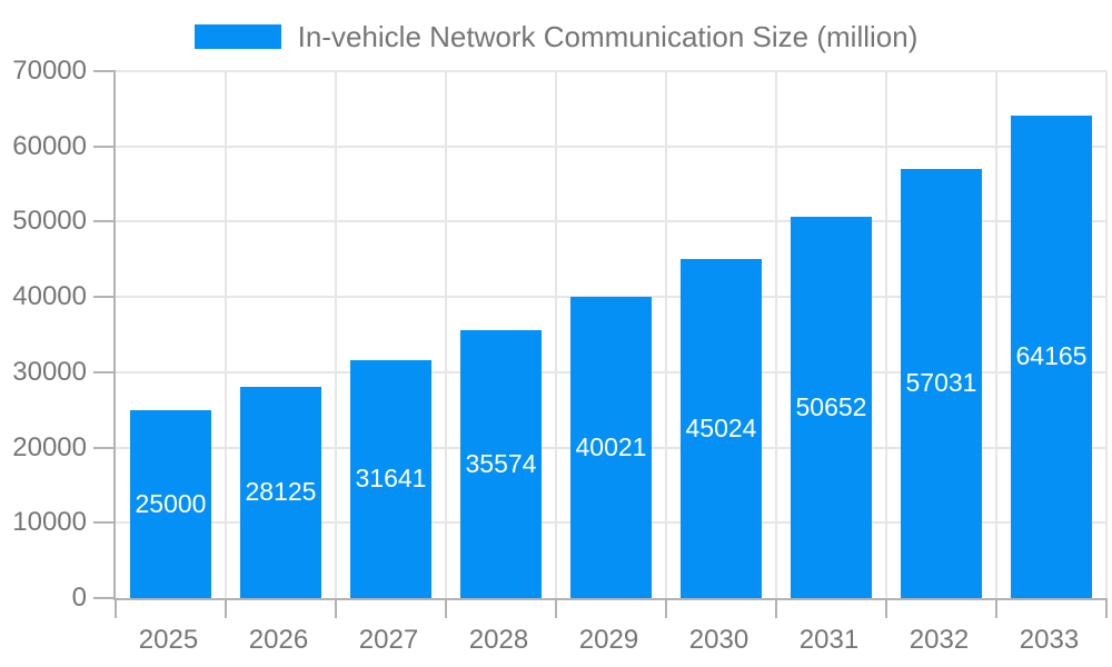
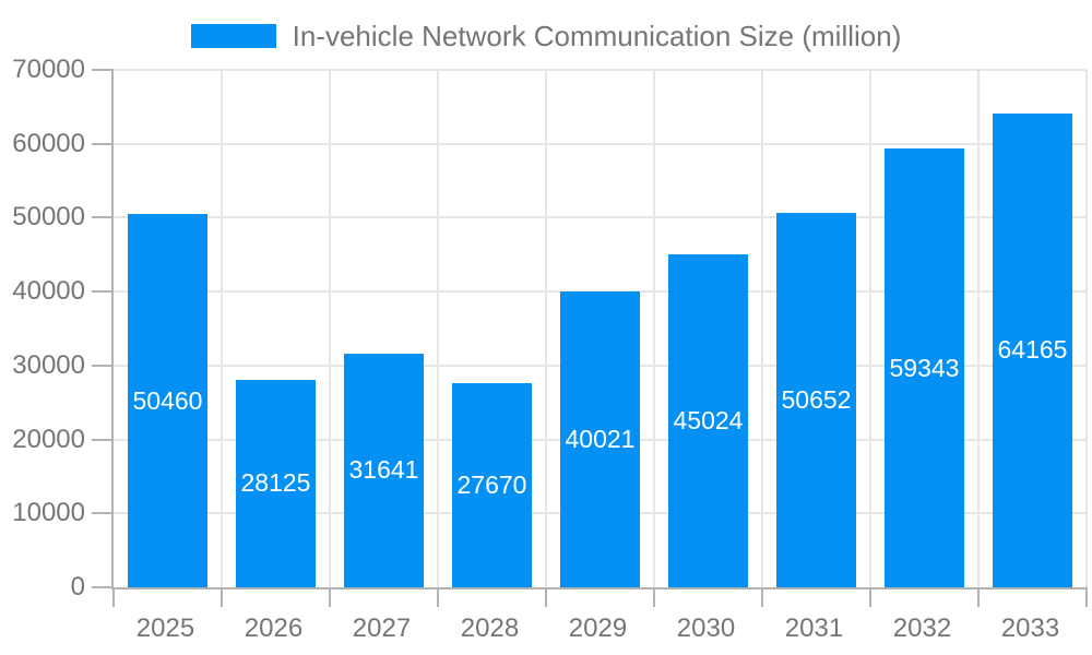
2025: 25000 -> 50460
2028: 35574 -> 27670
2032: 57031 -> 59343
